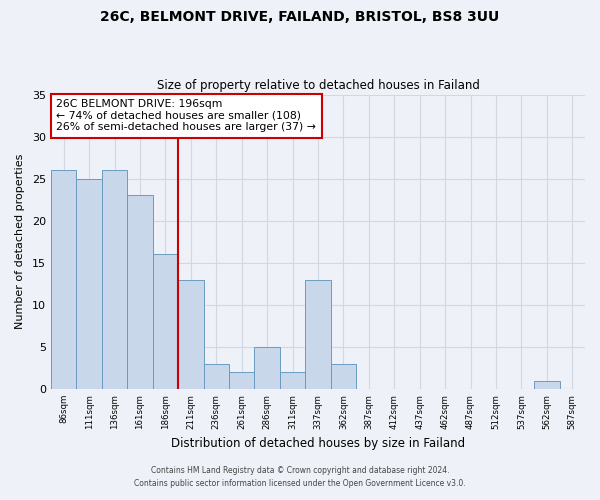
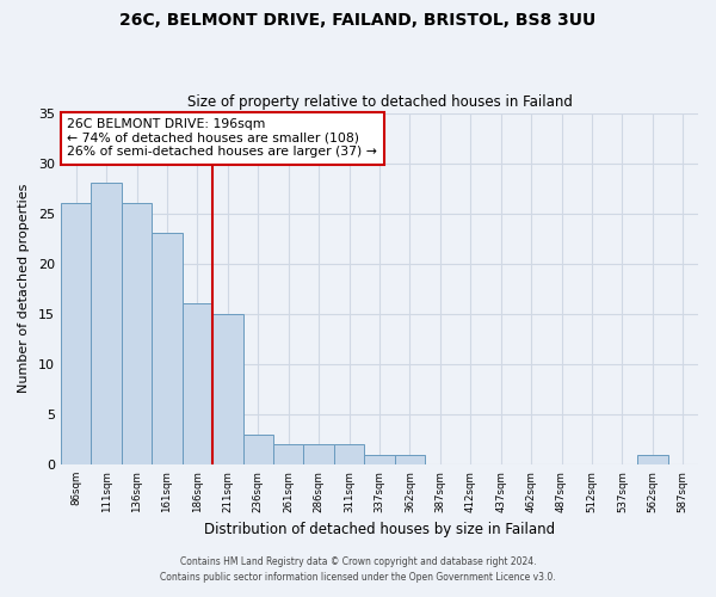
111sqm: 25 -> 28
211sqm: 13 -> 15
286sqm: 5 -> 2
337sqm: 13 -> 1
362sqm: 3 -> 1
